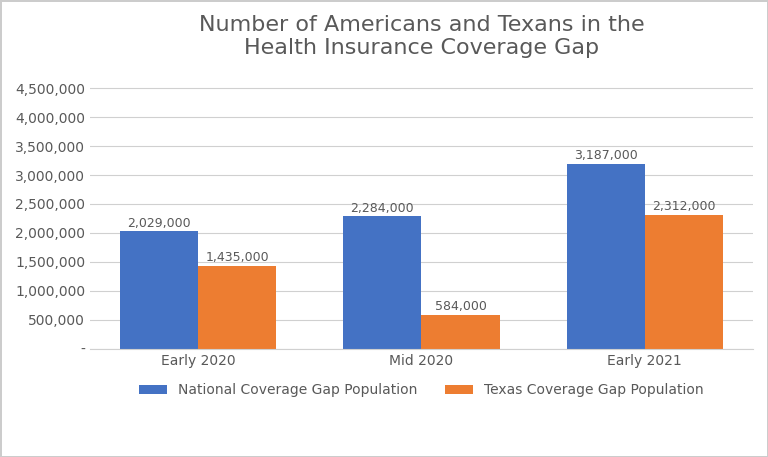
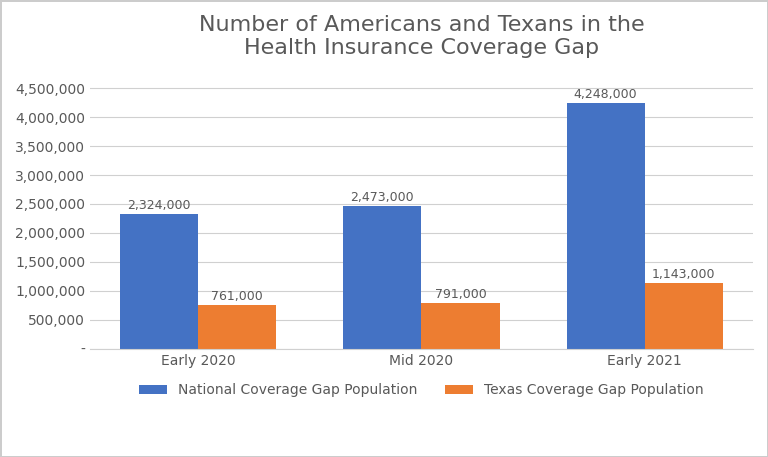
National Coverage Gap Population/Early 2020: 2,029,000 -> 2,324,000
Texas Coverage Gap Population/Early 2020: 1,435,000 -> 761,000
National Coverage Gap Population/Mid 2020: 2,284,000 -> 2,473,000
Texas Coverage Gap Population/Mid 2020: 584,000 -> 791,000
National Coverage Gap Population/Early 2021: 3,187,000 -> 4,248,000
Texas Coverage Gap Population/Early 2021: 2,312,000 -> 1,143,000
